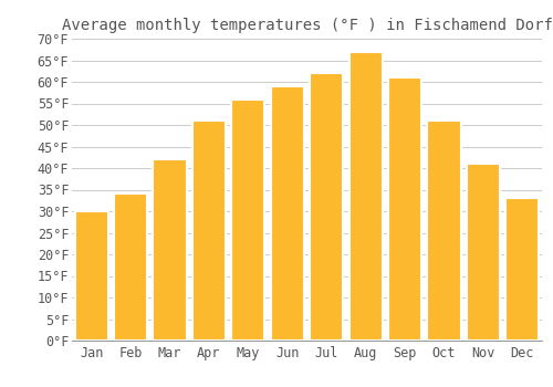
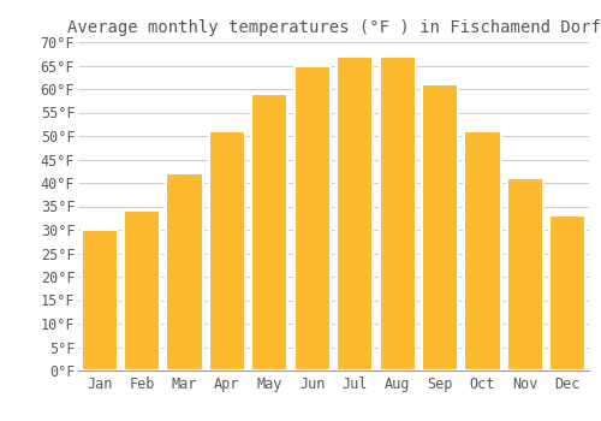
May: 56°F -> 59°F
Jun: 59°F -> 65°F
Jul: 62°F -> 67°F
